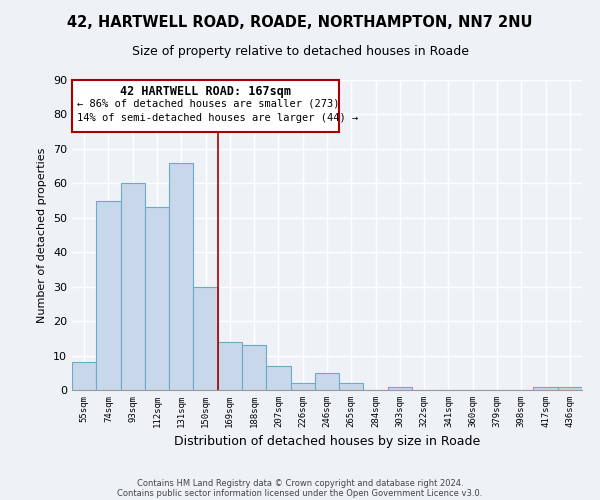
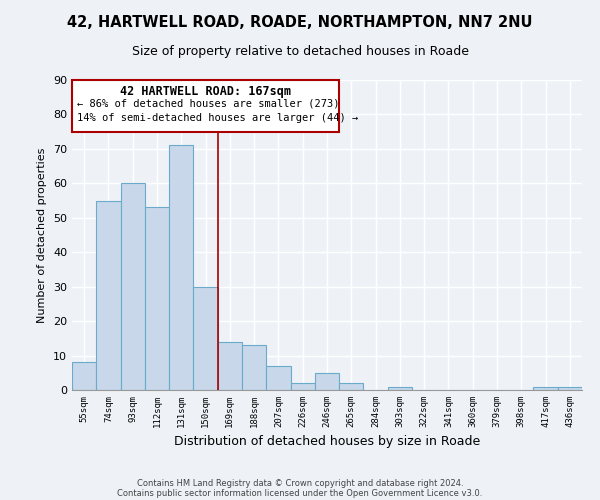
131sqm: 66 -> 71
